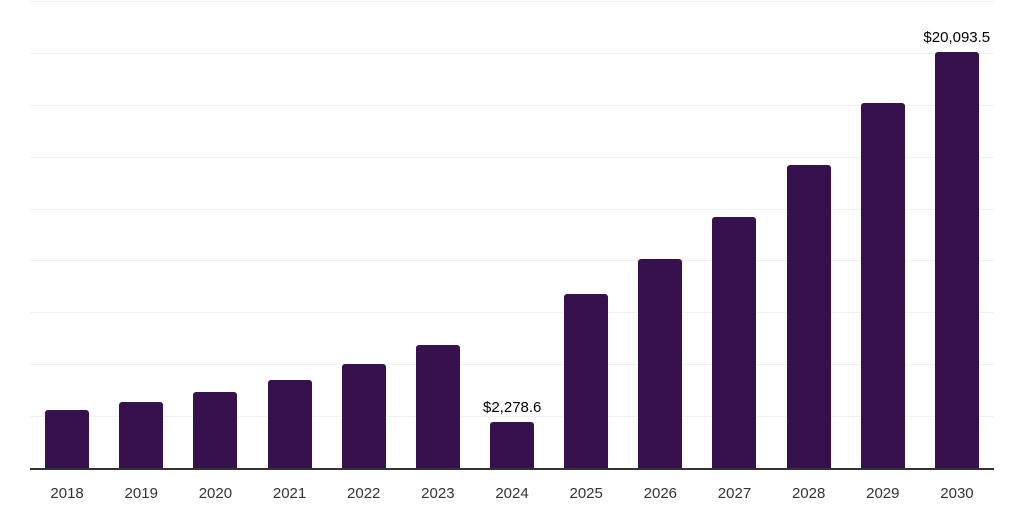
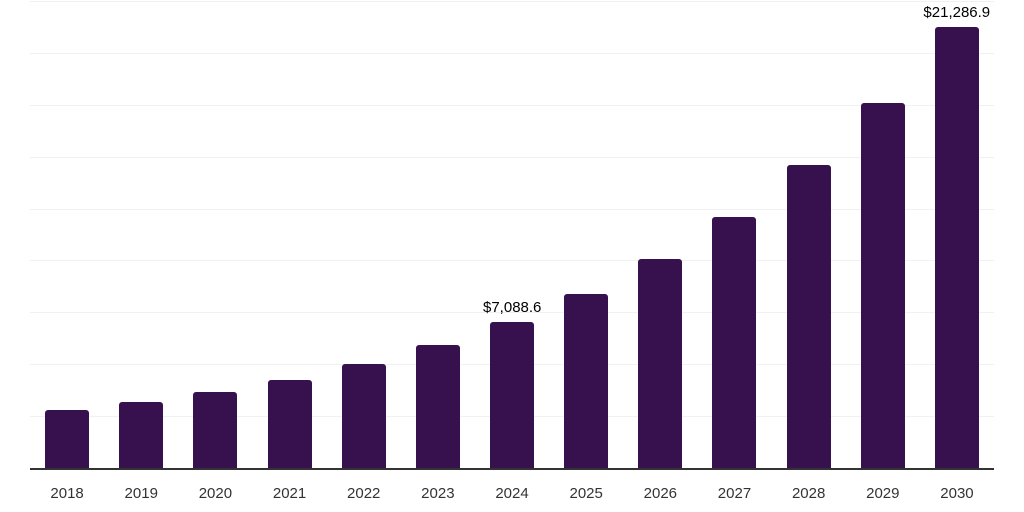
2024: $2,278.6 -> $7,088.6
2030: $20,093.5 -> $21,286.9
